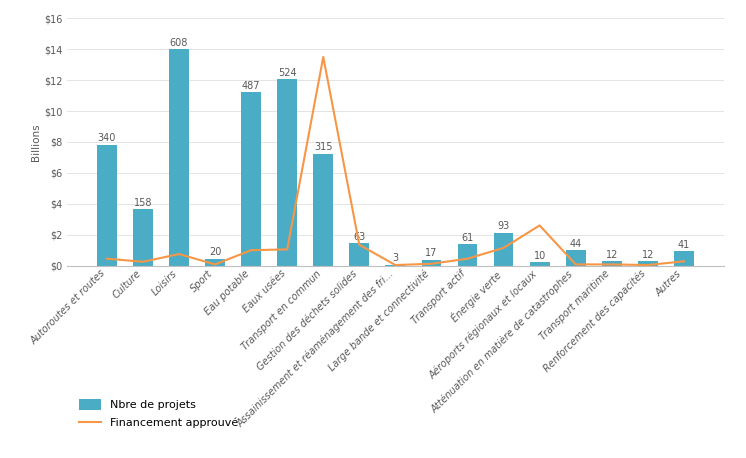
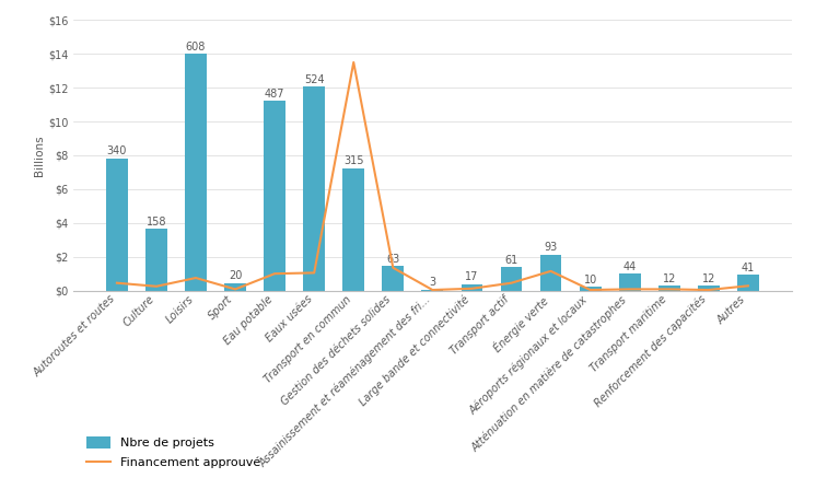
Financement approuvé/Aéroports régionaux et locaux: $2.6 -> $0.0
